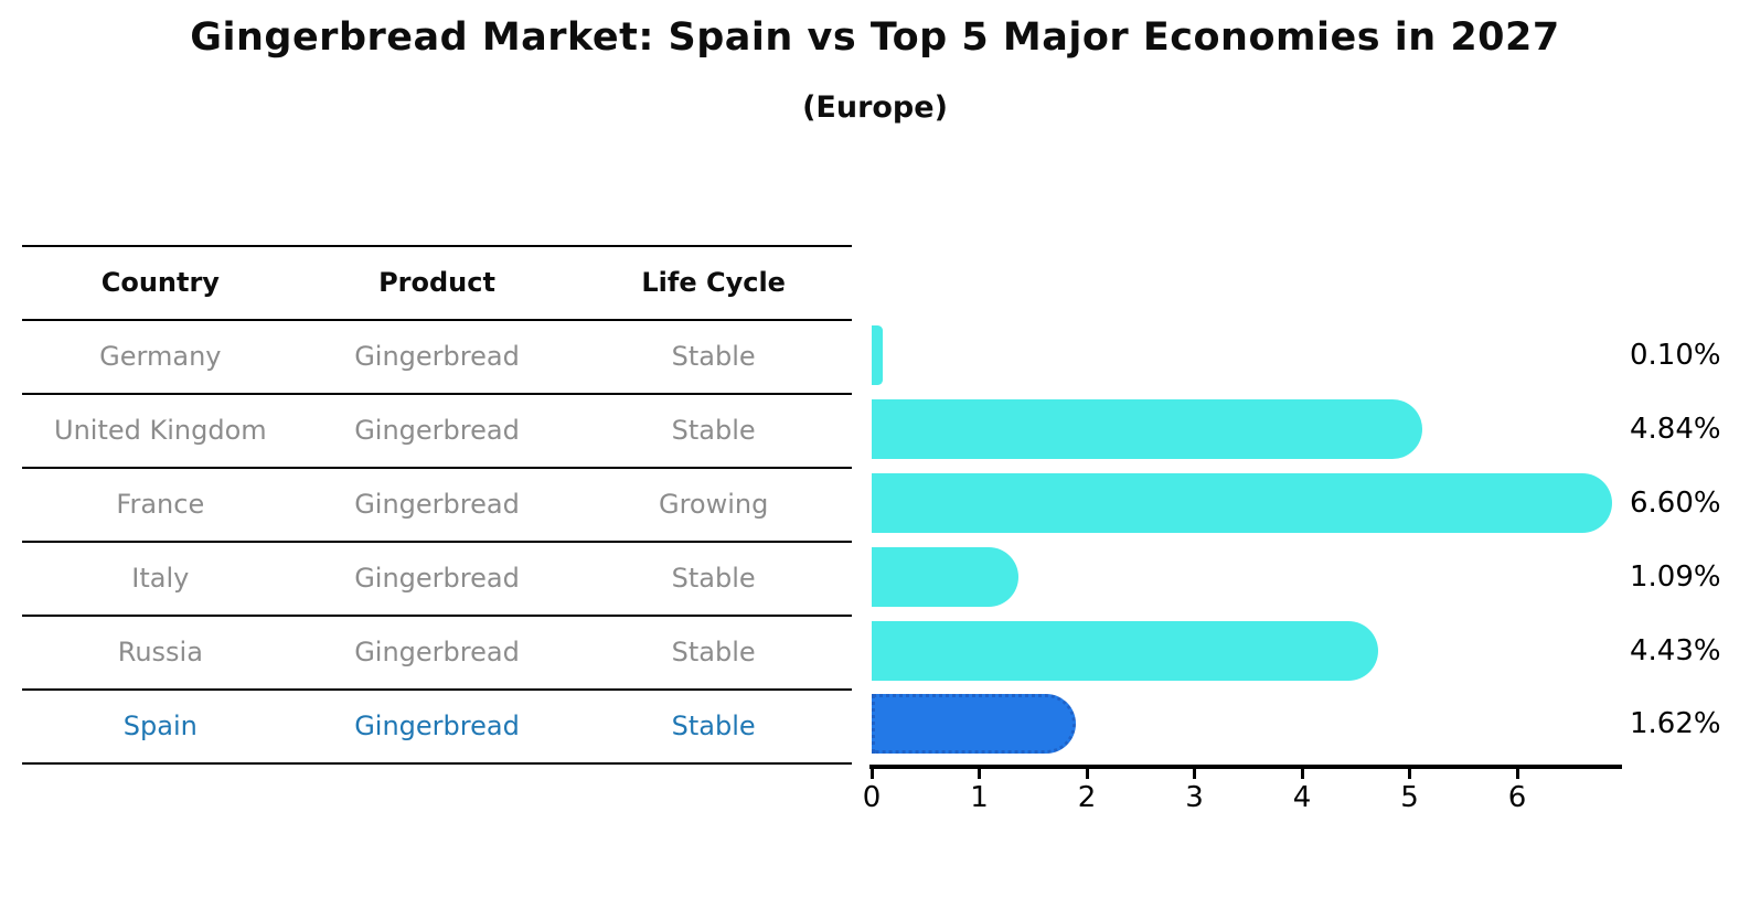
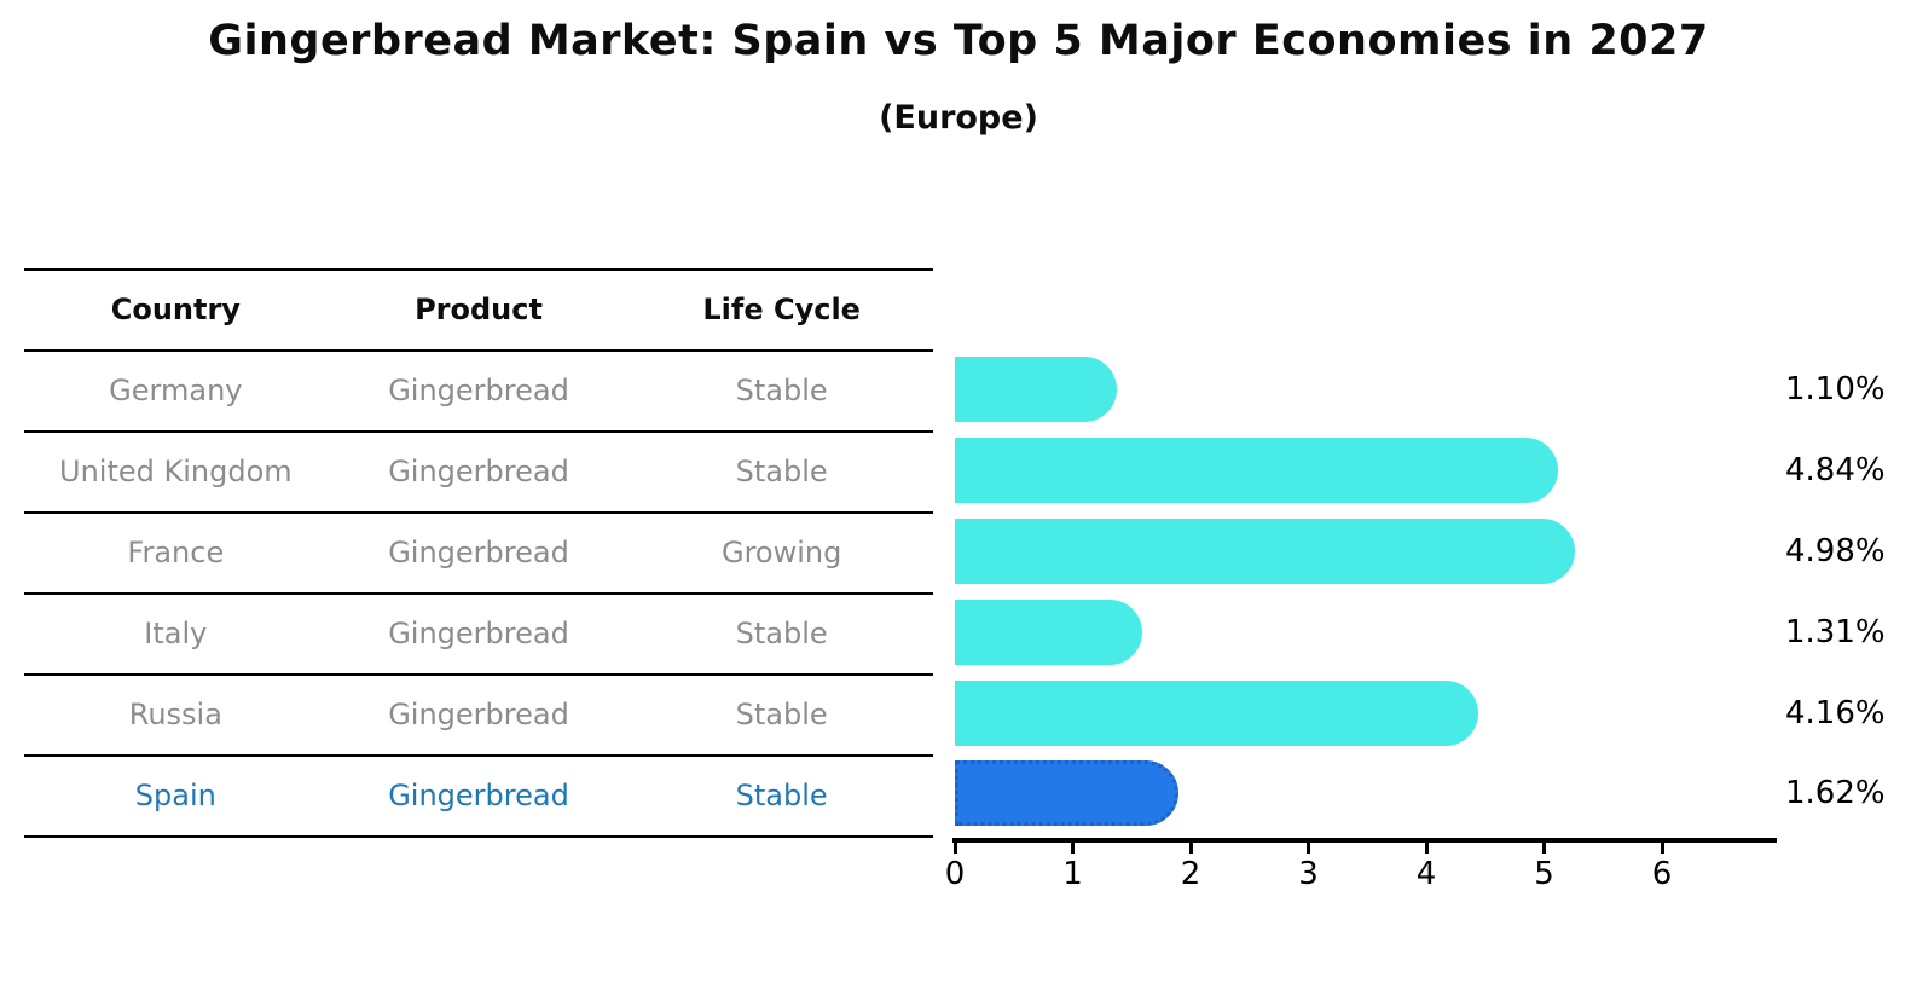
Germany: 0.10% -> 1.10%
France: 6.60% -> 4.98%
Italy: 1.09% -> 1.31%
Russia: 4.43% -> 4.16%
